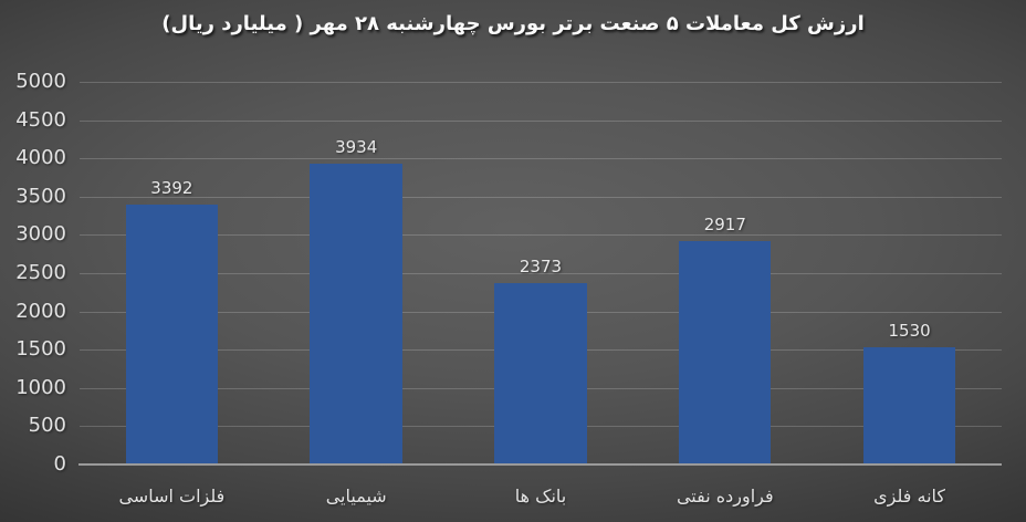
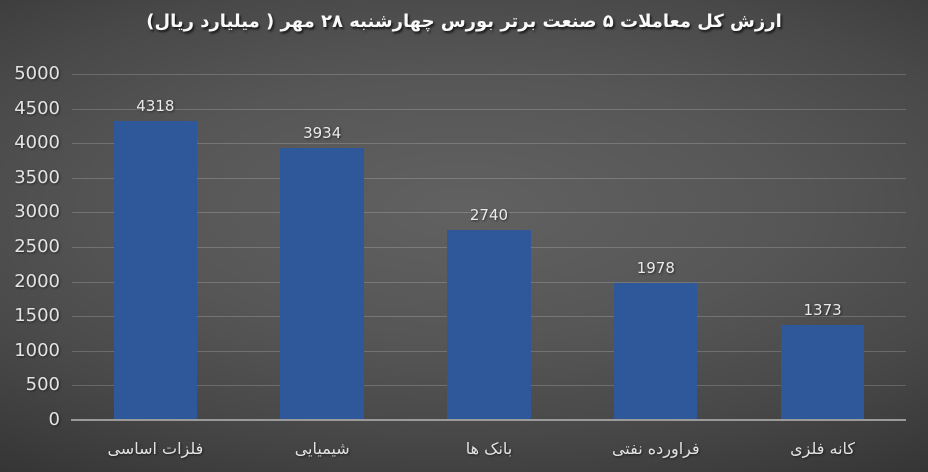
فلزات اساسی: 3392 -> 4318
بانک ها: 2373 -> 2740
فراورده نفتی: 2917 -> 1978
کانه فلزی: 1530 -> 1373
